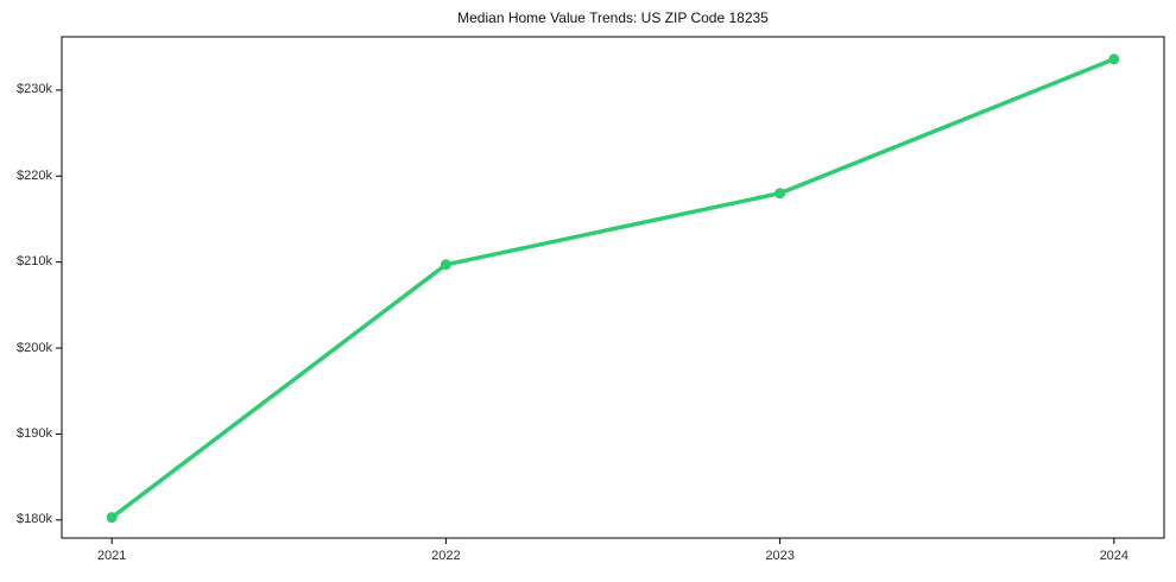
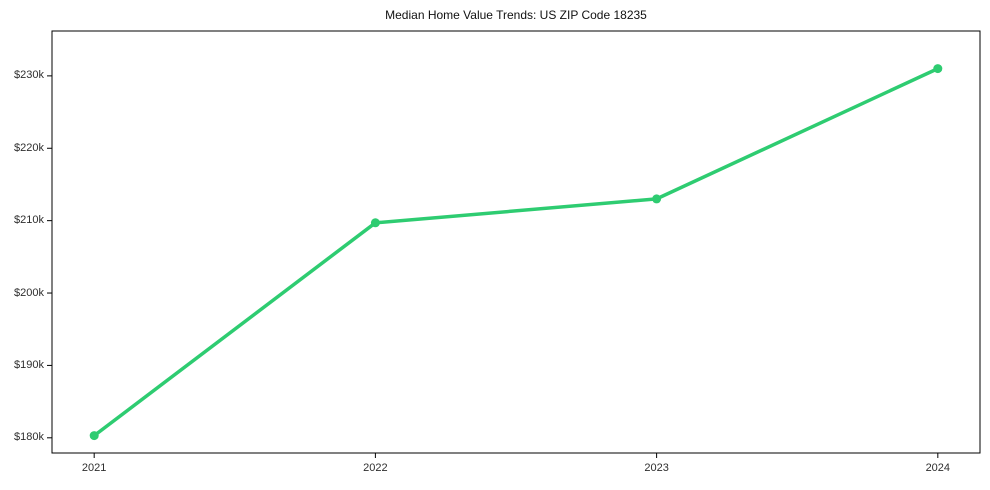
2023: $218k -> $213k
2024: $234k -> $231k
